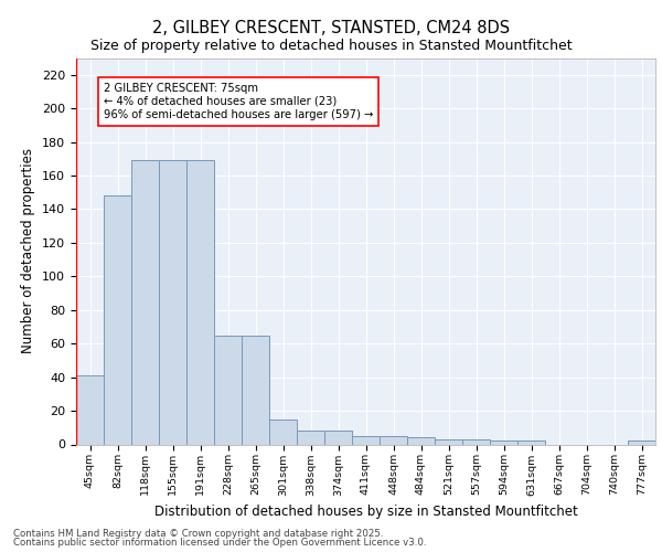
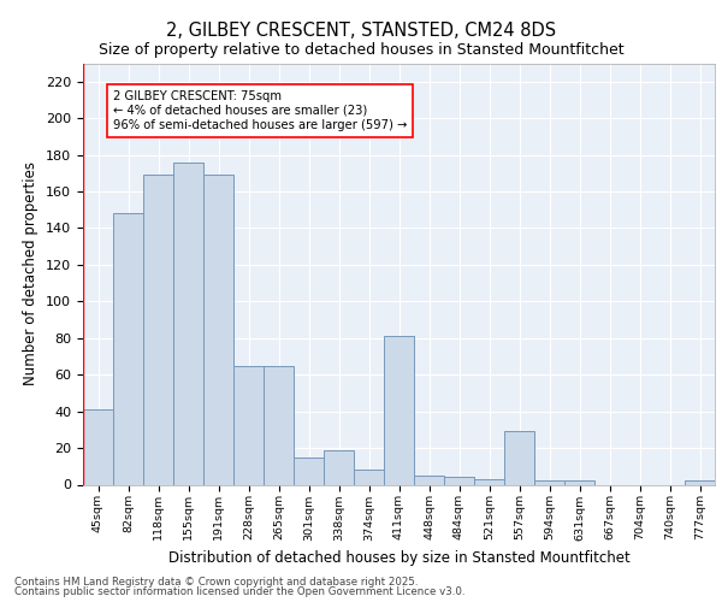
155sqm: 169 -> 176
338sqm: 8 -> 19
411sqm: 5 -> 81
557sqm: 3 -> 29
